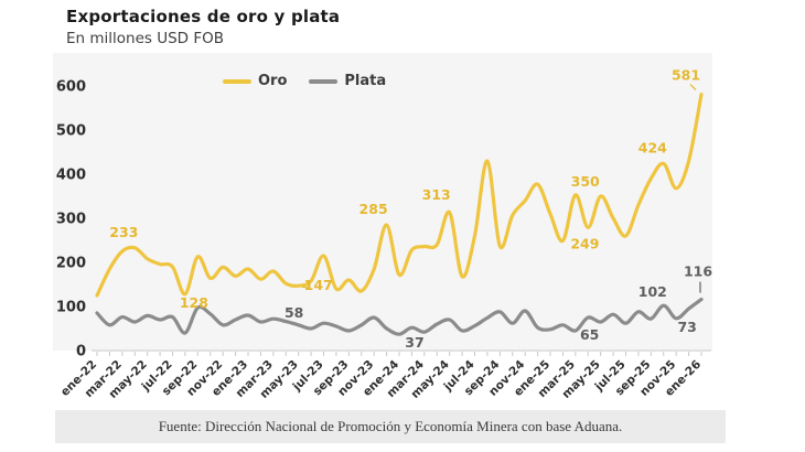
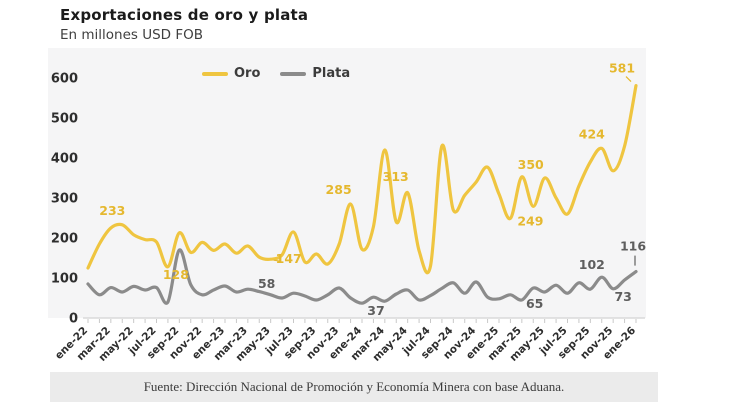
Plata/sep-22: 100 -> 170
Oro/mar-24: 240 -> 420
Oro/jul-24: 260 -> 130
Oro/sep-24: 240 -> 270
